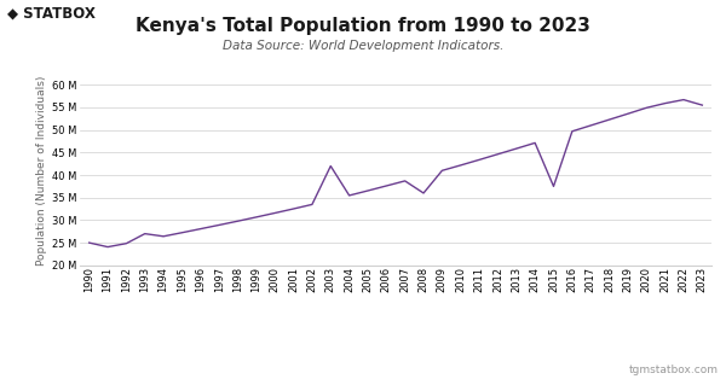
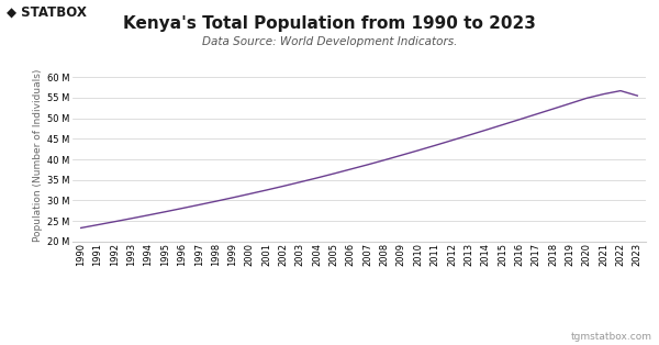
1990: 25.0 M -> 23.3 M
1993: 27.0 M -> 25.6 M
2003: 42.0 M -> 34.5 M
2008: 36.0 M -> 39.8 M
2015: 37.5 M -> 48.4 M
